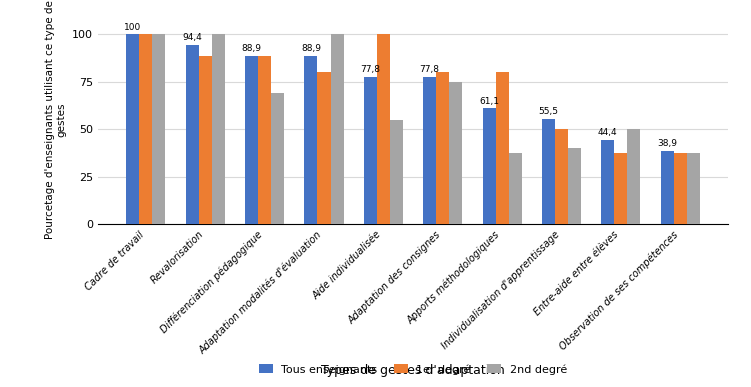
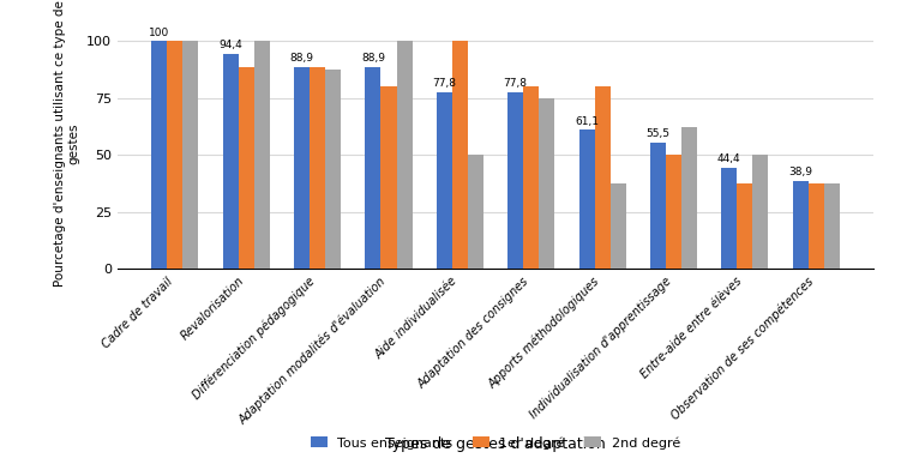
2nd degré/Différenciation pédagogique: 69 -> 88
2nd degré/Aide individualisée: 55 -> 50
2nd degré/Individualisation d'apprentissage: 40 -> 62
